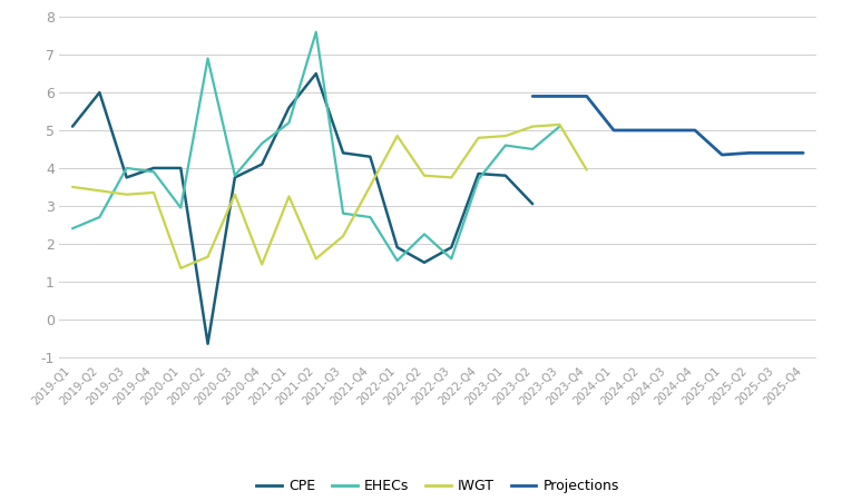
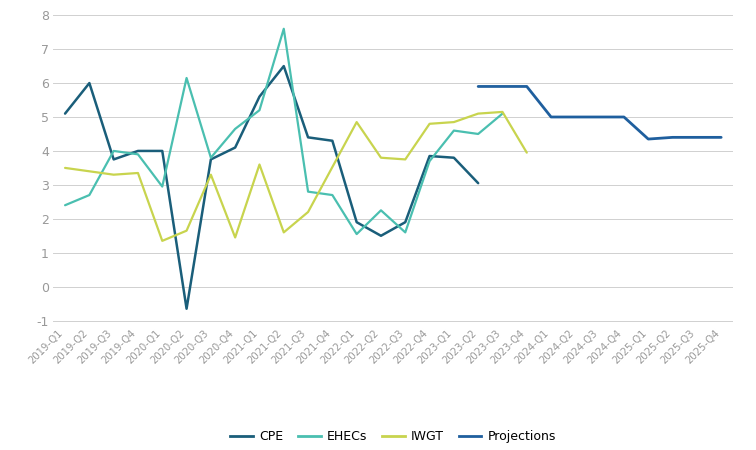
EHECs/2020-Q2: 6.90 -> 6.15
IWGT/2021-Q1: 3.25 -> 3.60
